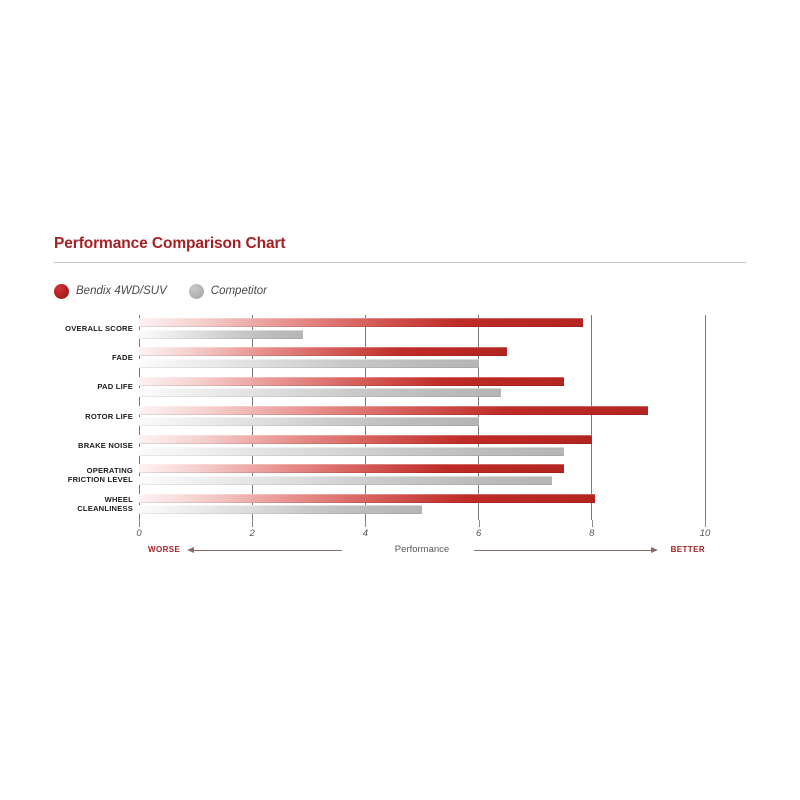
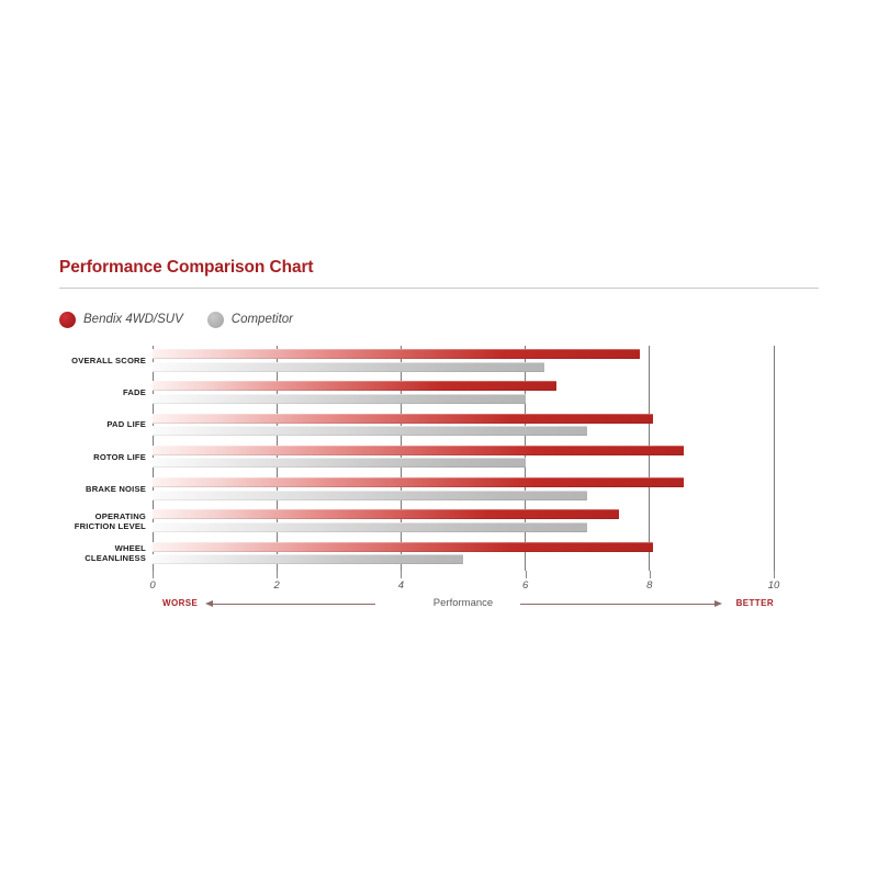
Competitor/OVERALL SCORE: 2.9 -> 6.3
Bendix 4WD/SUV/PAD LIFE: 7.5 -> 8.1
Competitor/PAD LIFE: 6.4 -> 7.0
Bendix 4WD/SUV/ROTOR LIFE: 9.0 -> 8.6
Bendix 4WD/SUV/BRAKE NOISE: 8.0 -> 8.6
Competitor/BRAKE NOISE: 7.5 -> 7.0
Competitor/OPERATING FRICTION LEVEL: 7.3 -> 7.0
